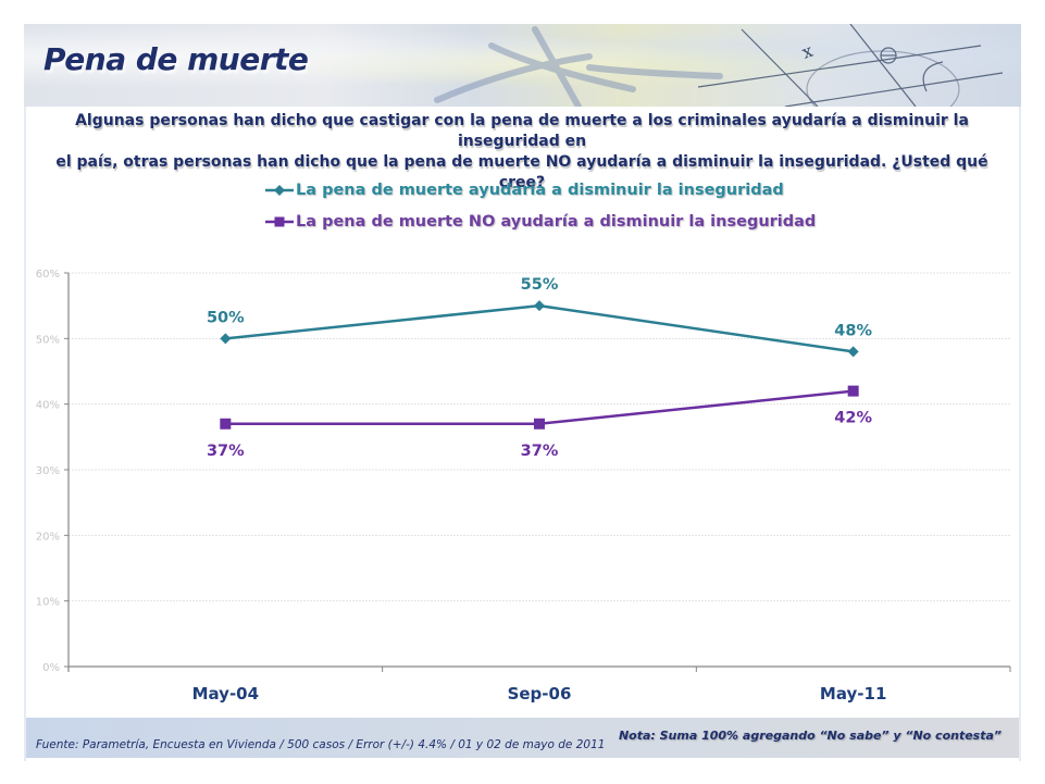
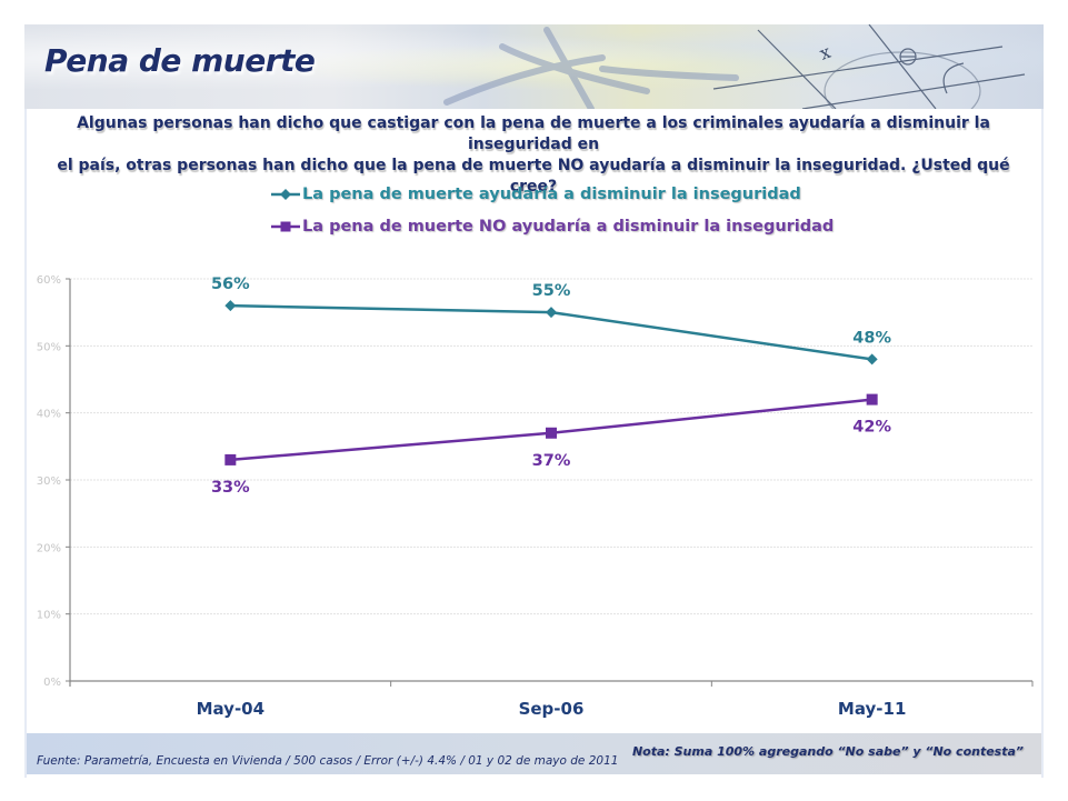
La pena de muerte ayudaría a disminuir la inseguridad/May-04: 50% -> 56%
La pena de muerte NO ayudaría a disminuir la inseguridad/May-04: 37% -> 33%
